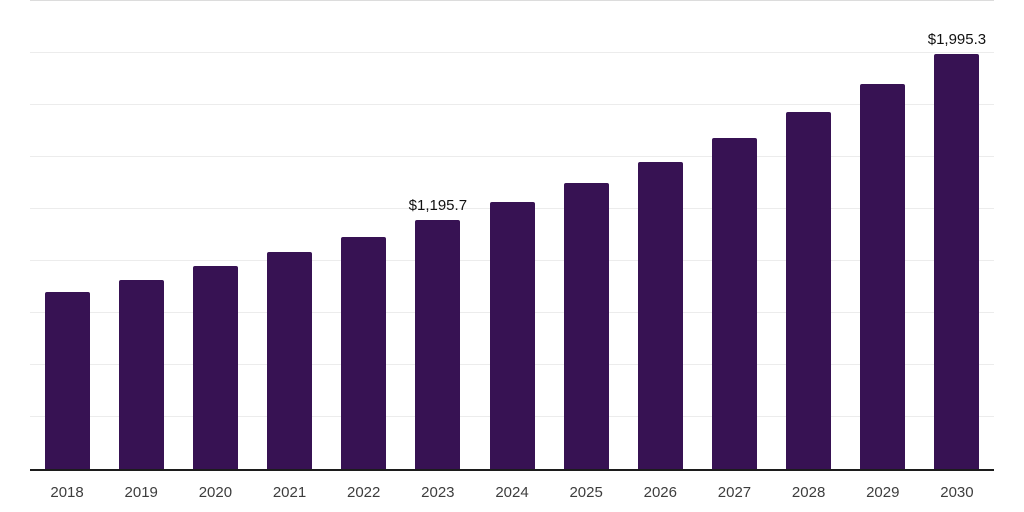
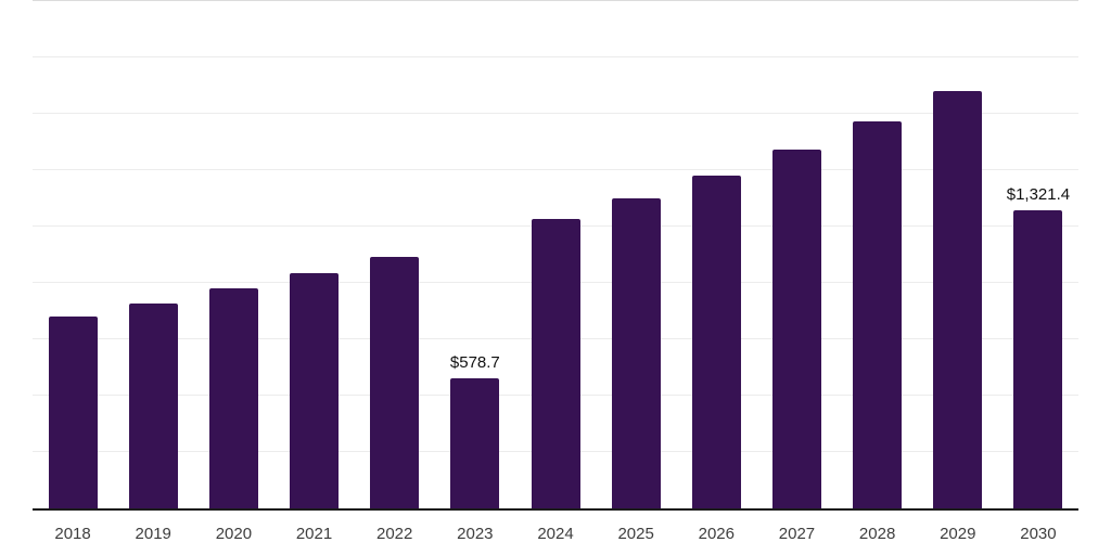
2023: $1,195.7 -> $578.7
2030: $1,995.3 -> $1,321.4
